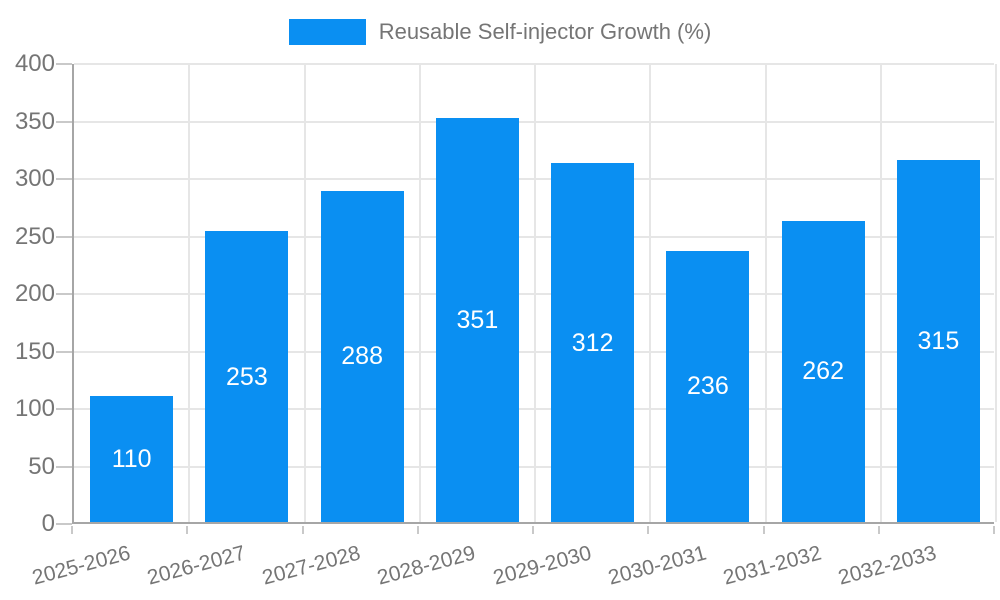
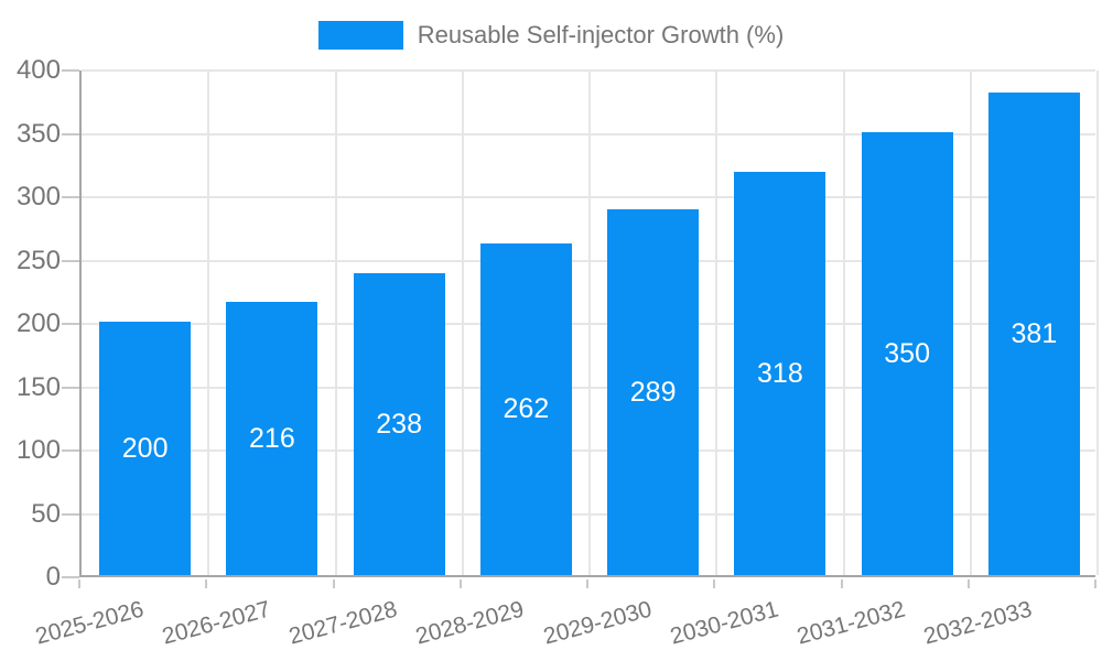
2025-2026: 110 -> 200
2026-2027: 253 -> 216
2027-2028: 288 -> 238
2028-2029: 351 -> 262
2029-2030: 312 -> 289
2030-2031: 236 -> 318
2031-2032: 262 -> 350
2032-2033: 315 -> 381
